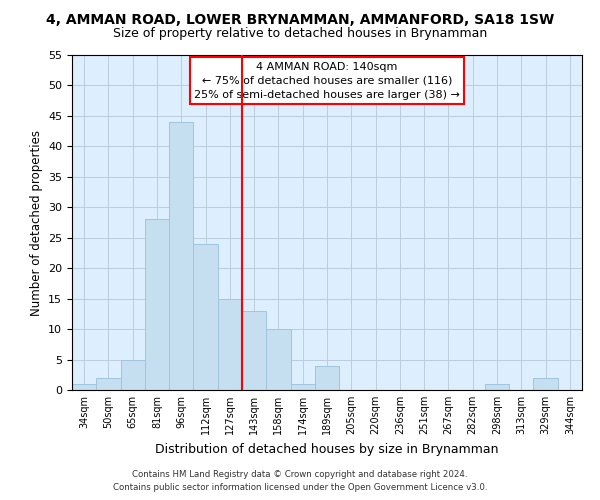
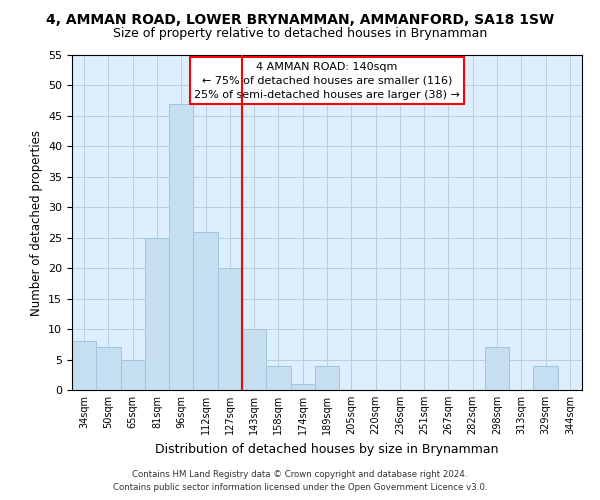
34sqm: 1 -> 8
50sqm: 2 -> 7
81sqm: 28 -> 25
96sqm: 44 -> 47
112sqm: 24 -> 26
127sqm: 15 -> 20
143sqm: 13 -> 10
158sqm: 10 -> 4
298sqm: 1 -> 7
329sqm: 2 -> 4
